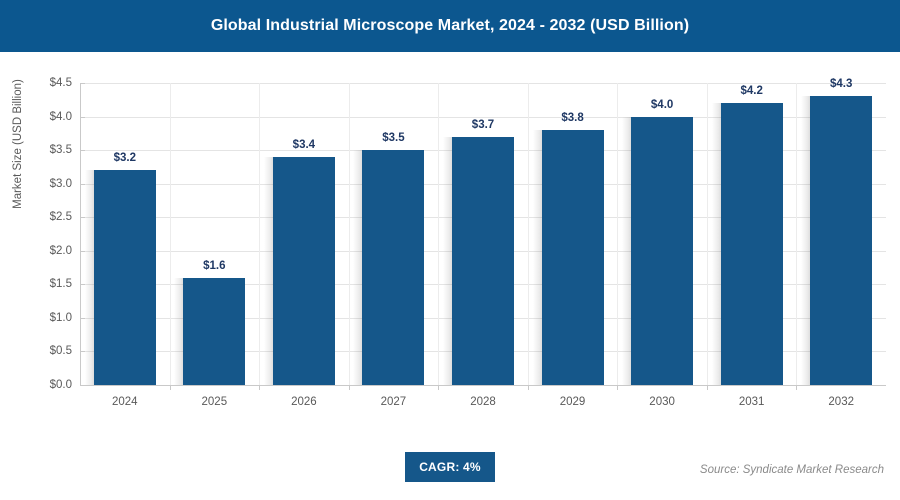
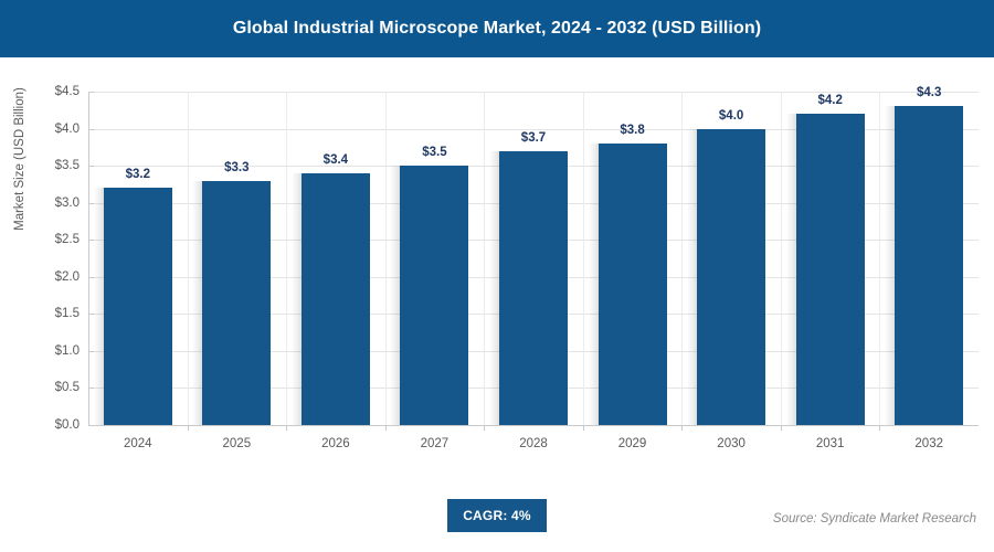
2025: $1.6 -> $3.3
